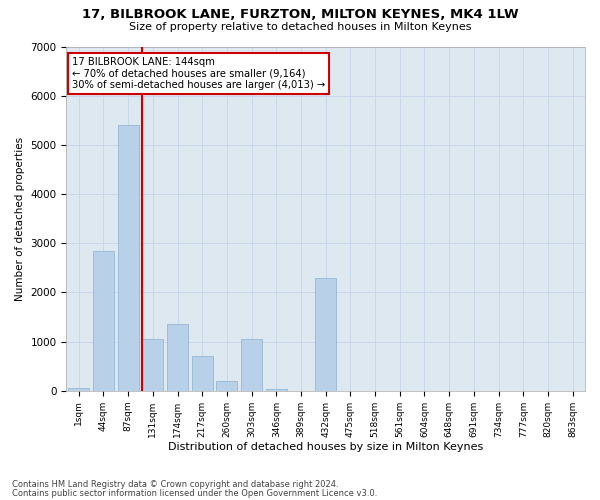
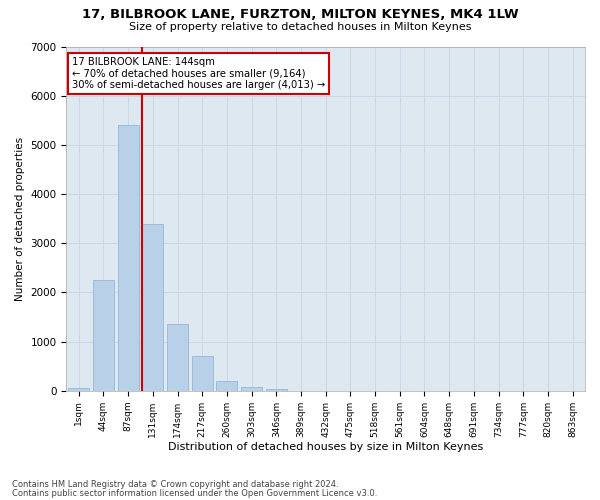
44sqm: 2850 -> 2250
131sqm: 1050 -> 3400
303sqm: 1050 -> 80
432sqm: 2300 -> 0
